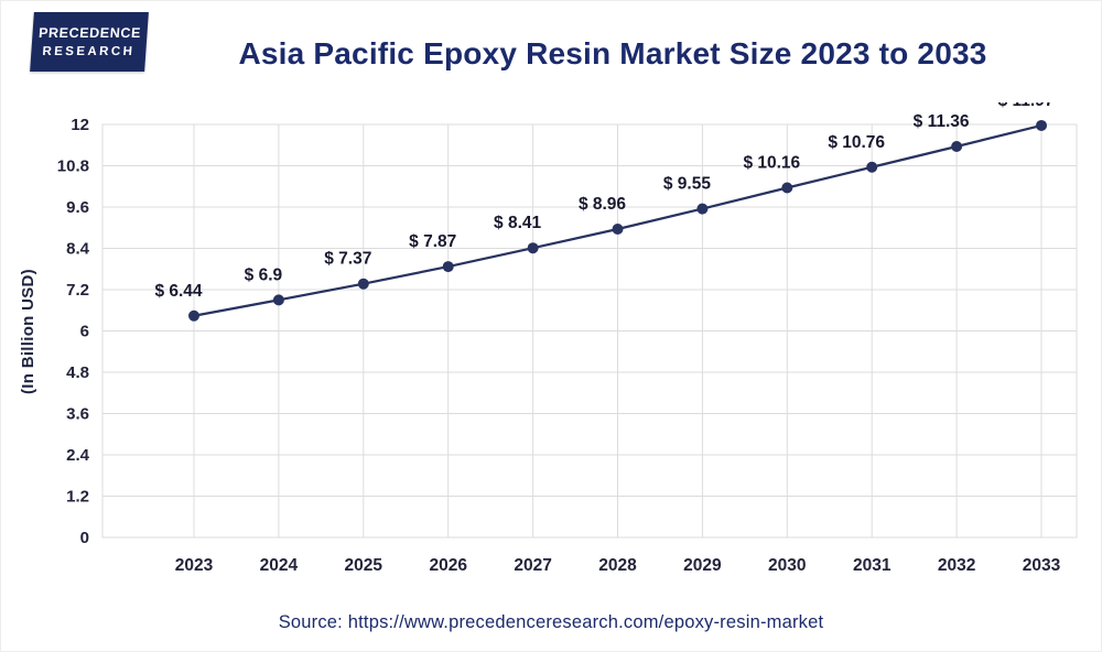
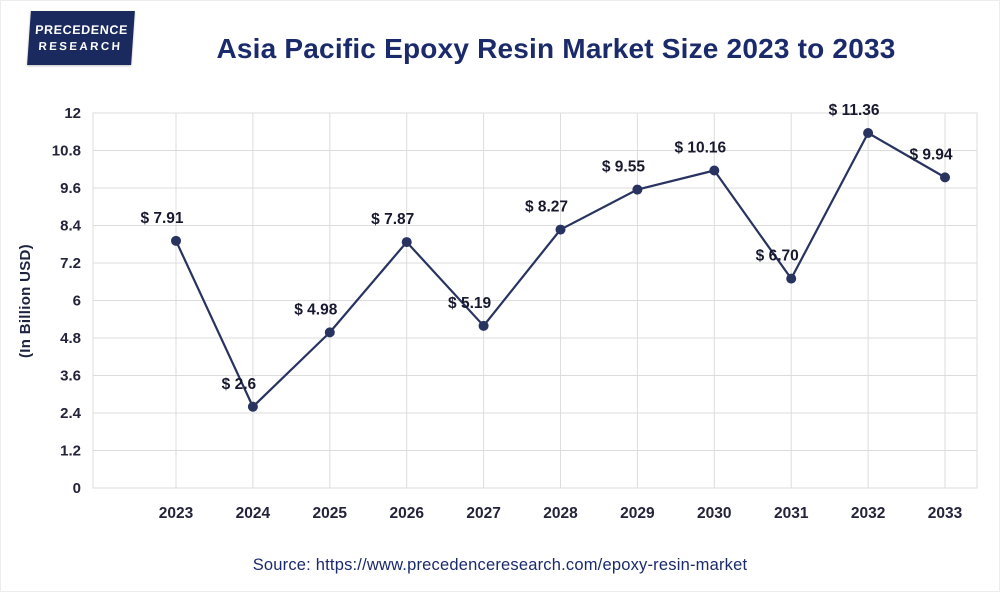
2023: 6.44 -> 7.91
2024: 6.9 -> 2.6
2025: 7.37 -> 4.98
2027: 8.41 -> 5.19
2028: 8.96 -> 8.27
2031: 10.76 -> 6.70
2033: 11.97 -> 9.94
